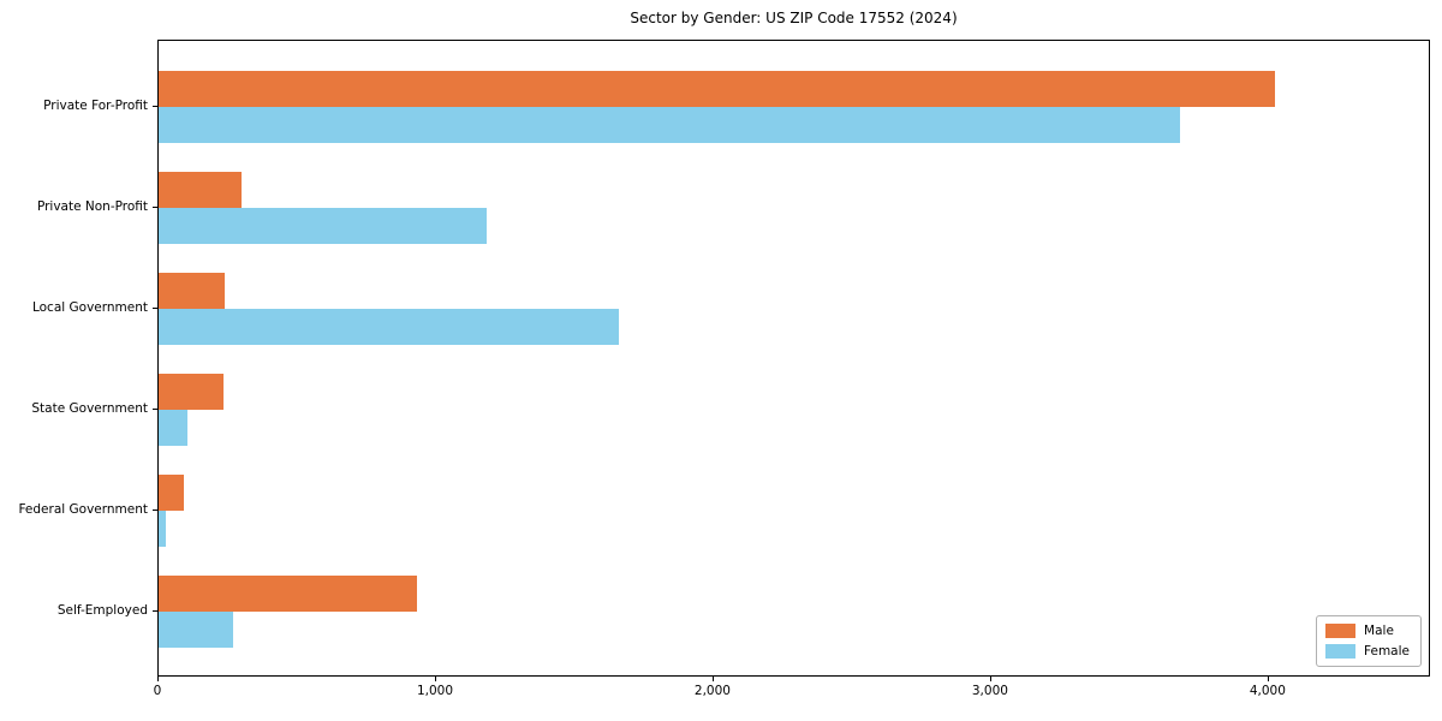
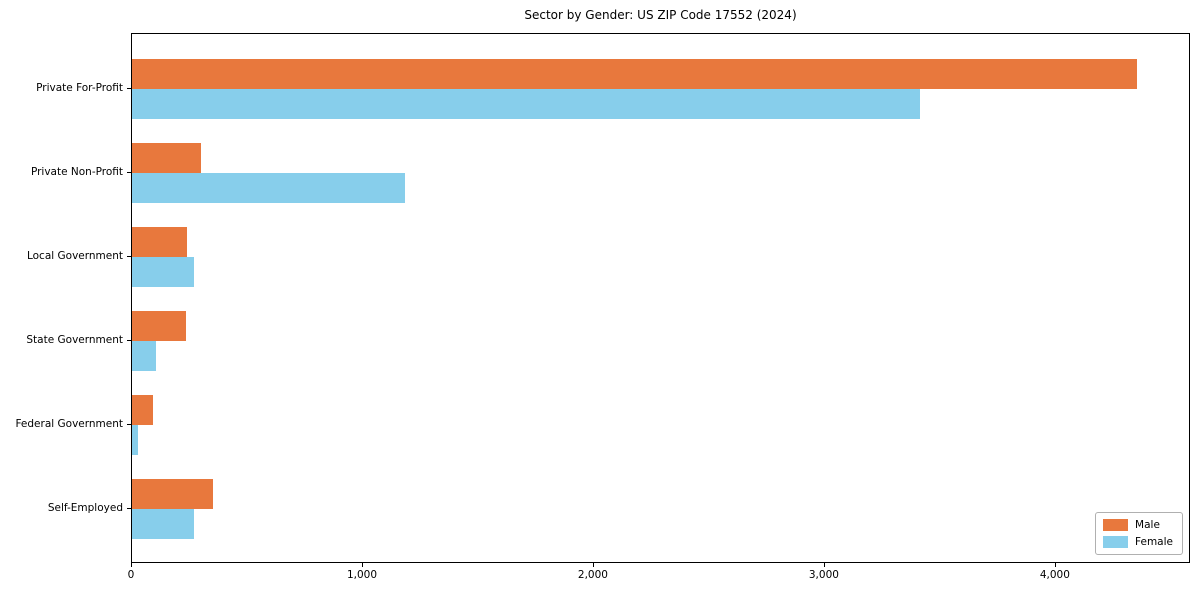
Male/Private For-Profit: 4020 -> 4350
Female/Private For-Profit: 3680 -> 3410
Female/Local Government: 1660 -> 270
Male/Self-Employed: 930 -> 350
